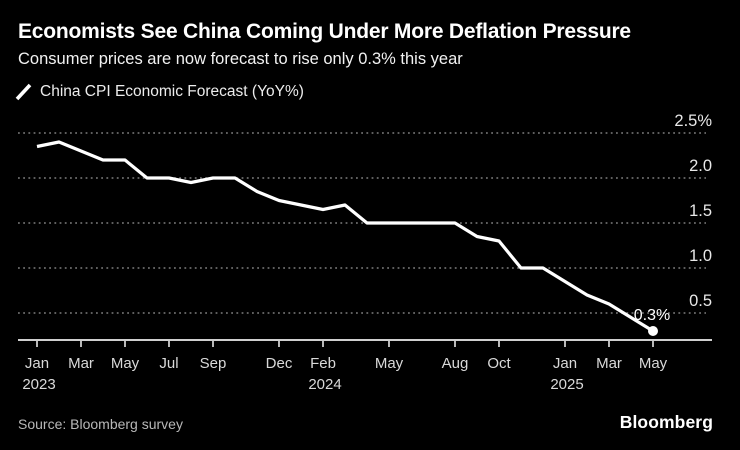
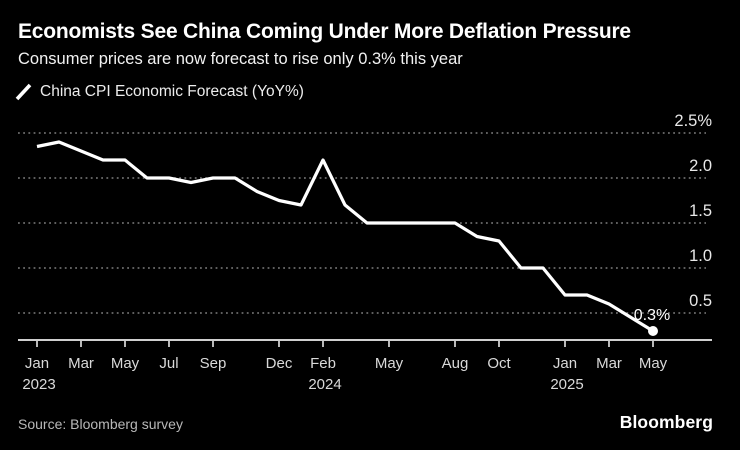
Feb 2024: 1.6% -> 2.2%
Jan 2025: 0.8% -> 0.7%
